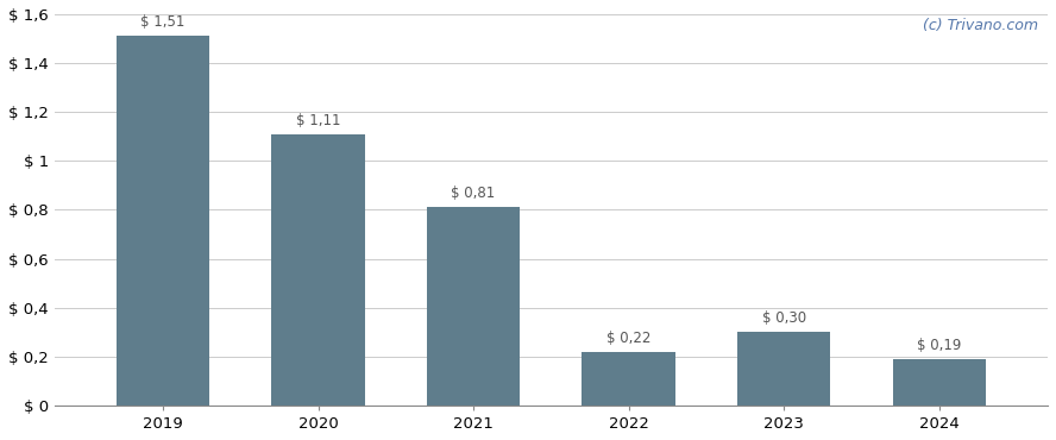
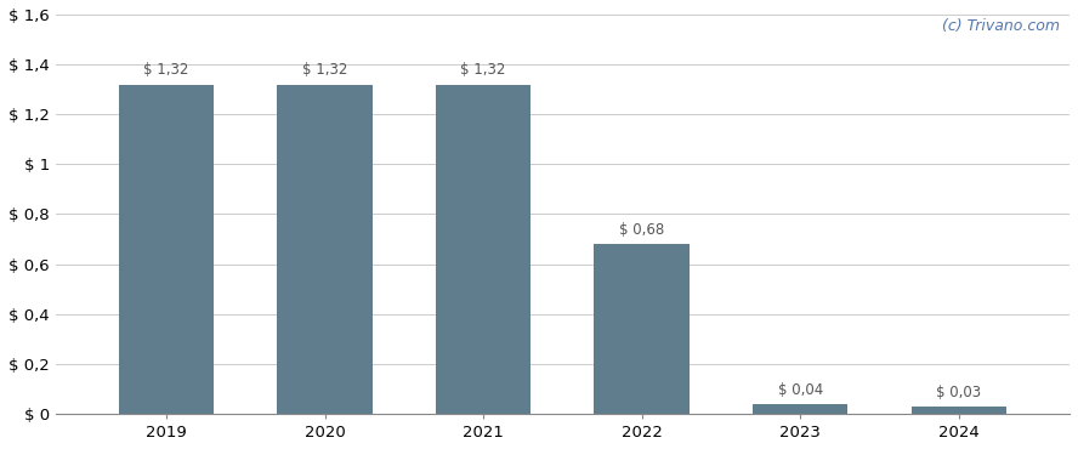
2019: 1,51 -> 1,32
2020: 1,11 -> 1,32
2021: 0,81 -> 1,32
2022: 0,22 -> 0,68
2023: 0,30 -> 0,04
2024: 0,19 -> 0,03
